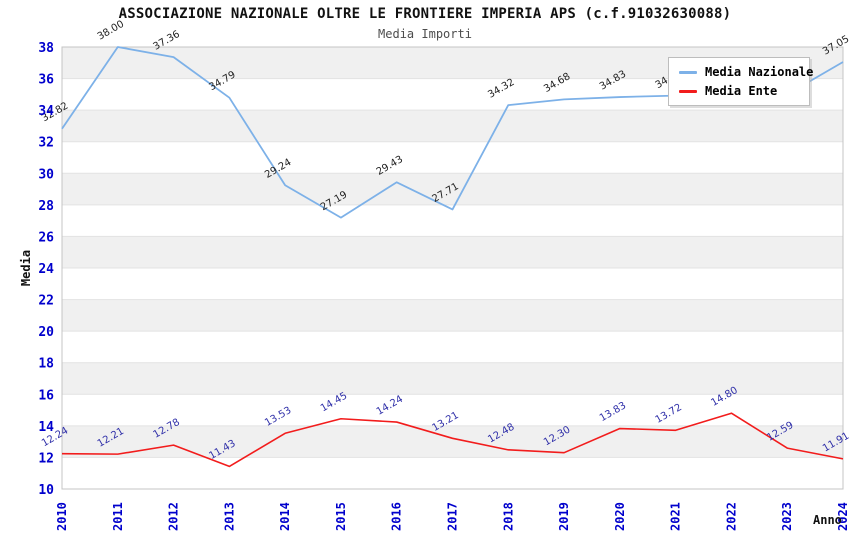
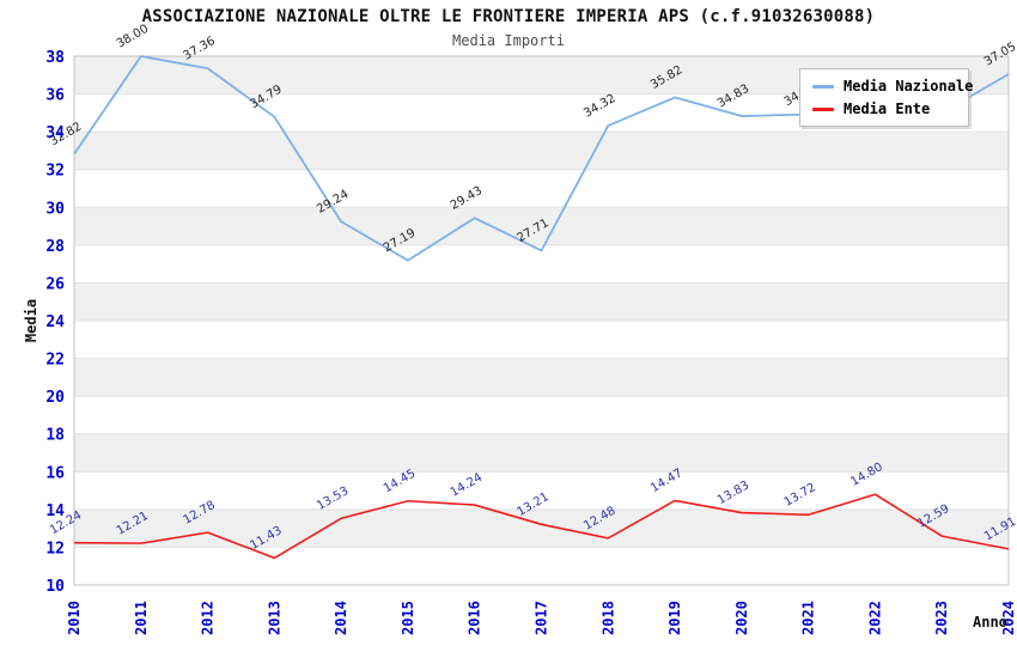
Media Nazionale/2019: 34.68 -> 35.82
Media Ente/2019: 12.30 -> 14.47
